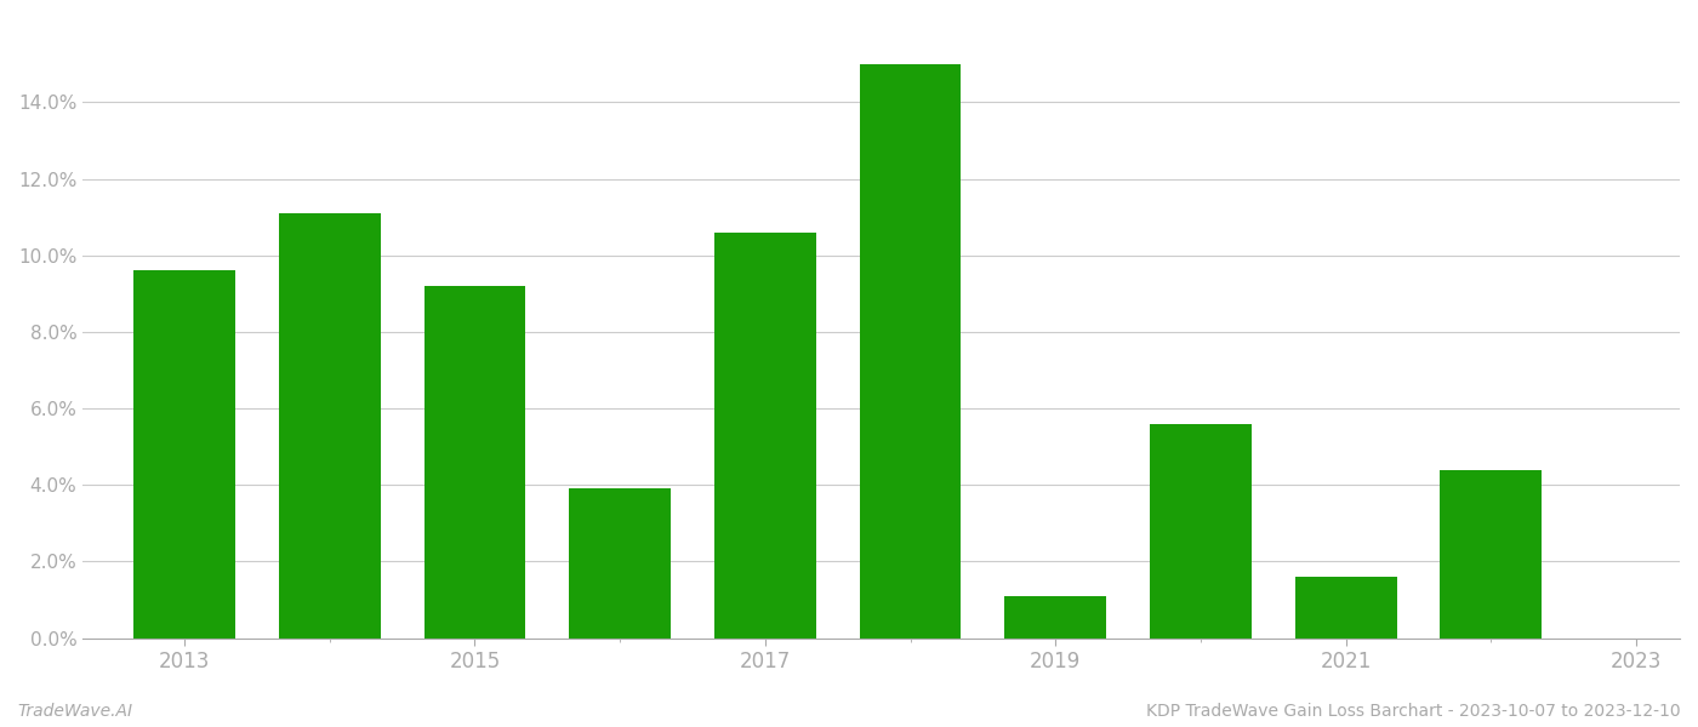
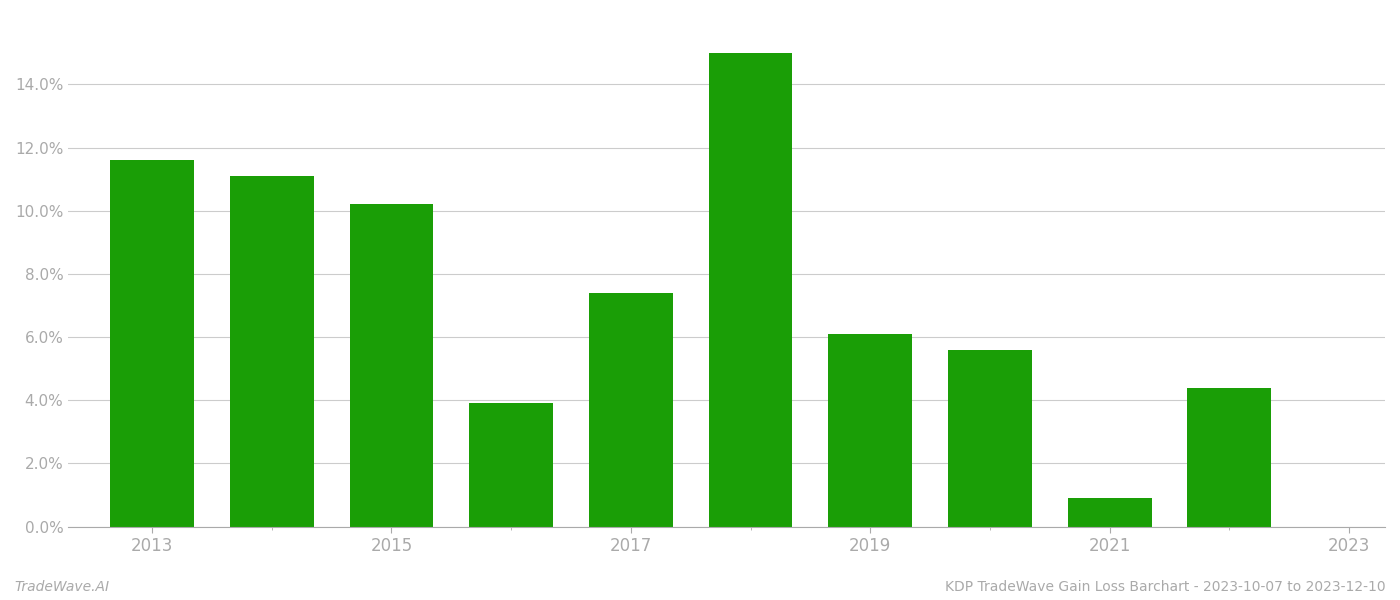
2013: 9.6% -> 11.6%
2015: 9.2% -> 10.2%
2017: 10.6% -> 7.4%
2019: 1.1% -> 6.1%
2021: 1.6% -> 0.9%
